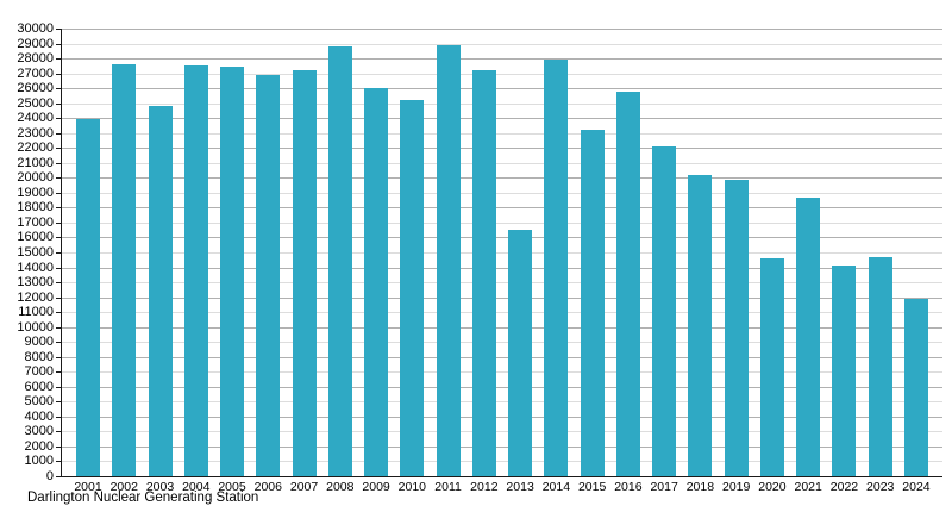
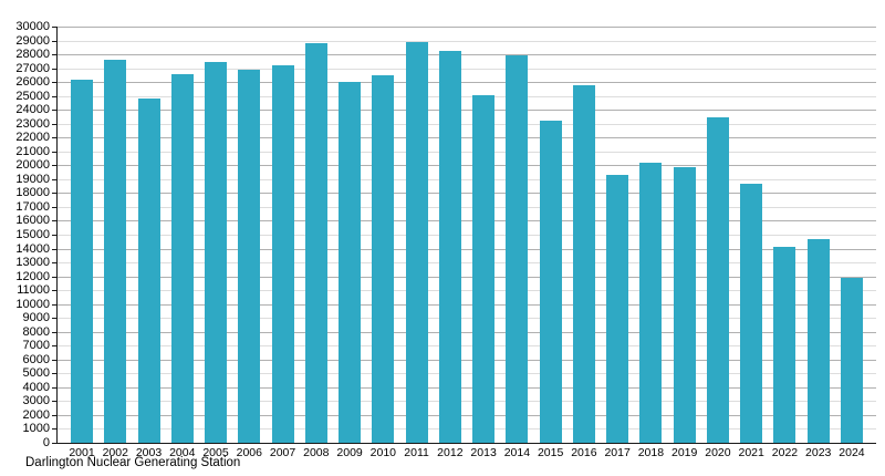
2001: 23900 -> 26200
2004: 27500 -> 26600
2010: 25200 -> 26500
2012: 27200 -> 28200
2013: 16500 -> 25000
2017: 22100 -> 19300
2020: 14600 -> 23400
